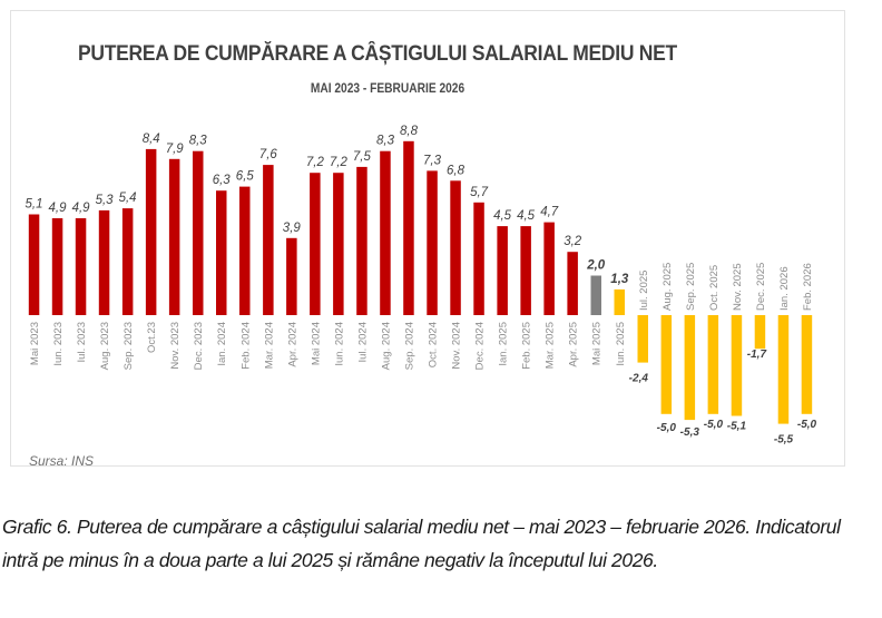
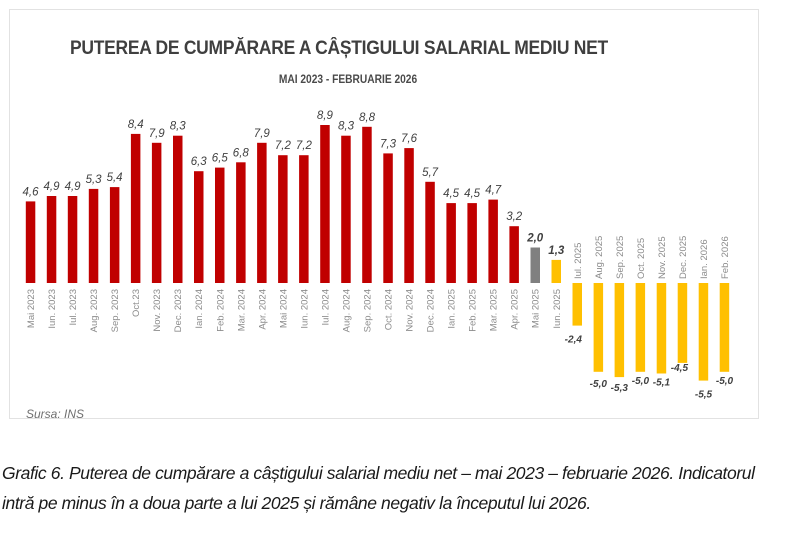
Mai 2023: 5,1 -> 4,6
Mar. 2024: 7,6 -> 6,8
Apr. 2024: 3,9 -> 7,9
Iul. 2024: 7,5 -> 8,9
Nov. 2024: 6,8 -> 7,6
Dec. 2025: -1,7 -> -4,5
